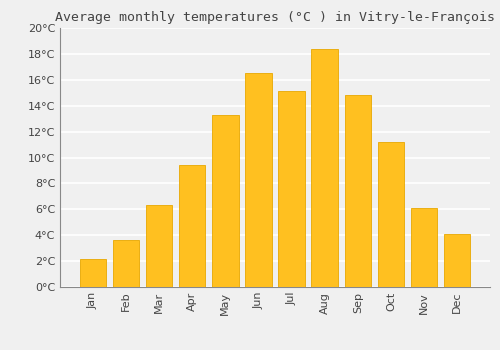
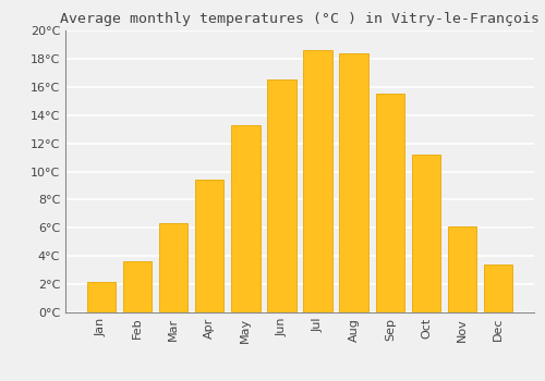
Jul: 15.1°C -> 18.6°C
Sep: 14.8°C -> 15.5°C
Dec: 4.1°C -> 3.4°C
